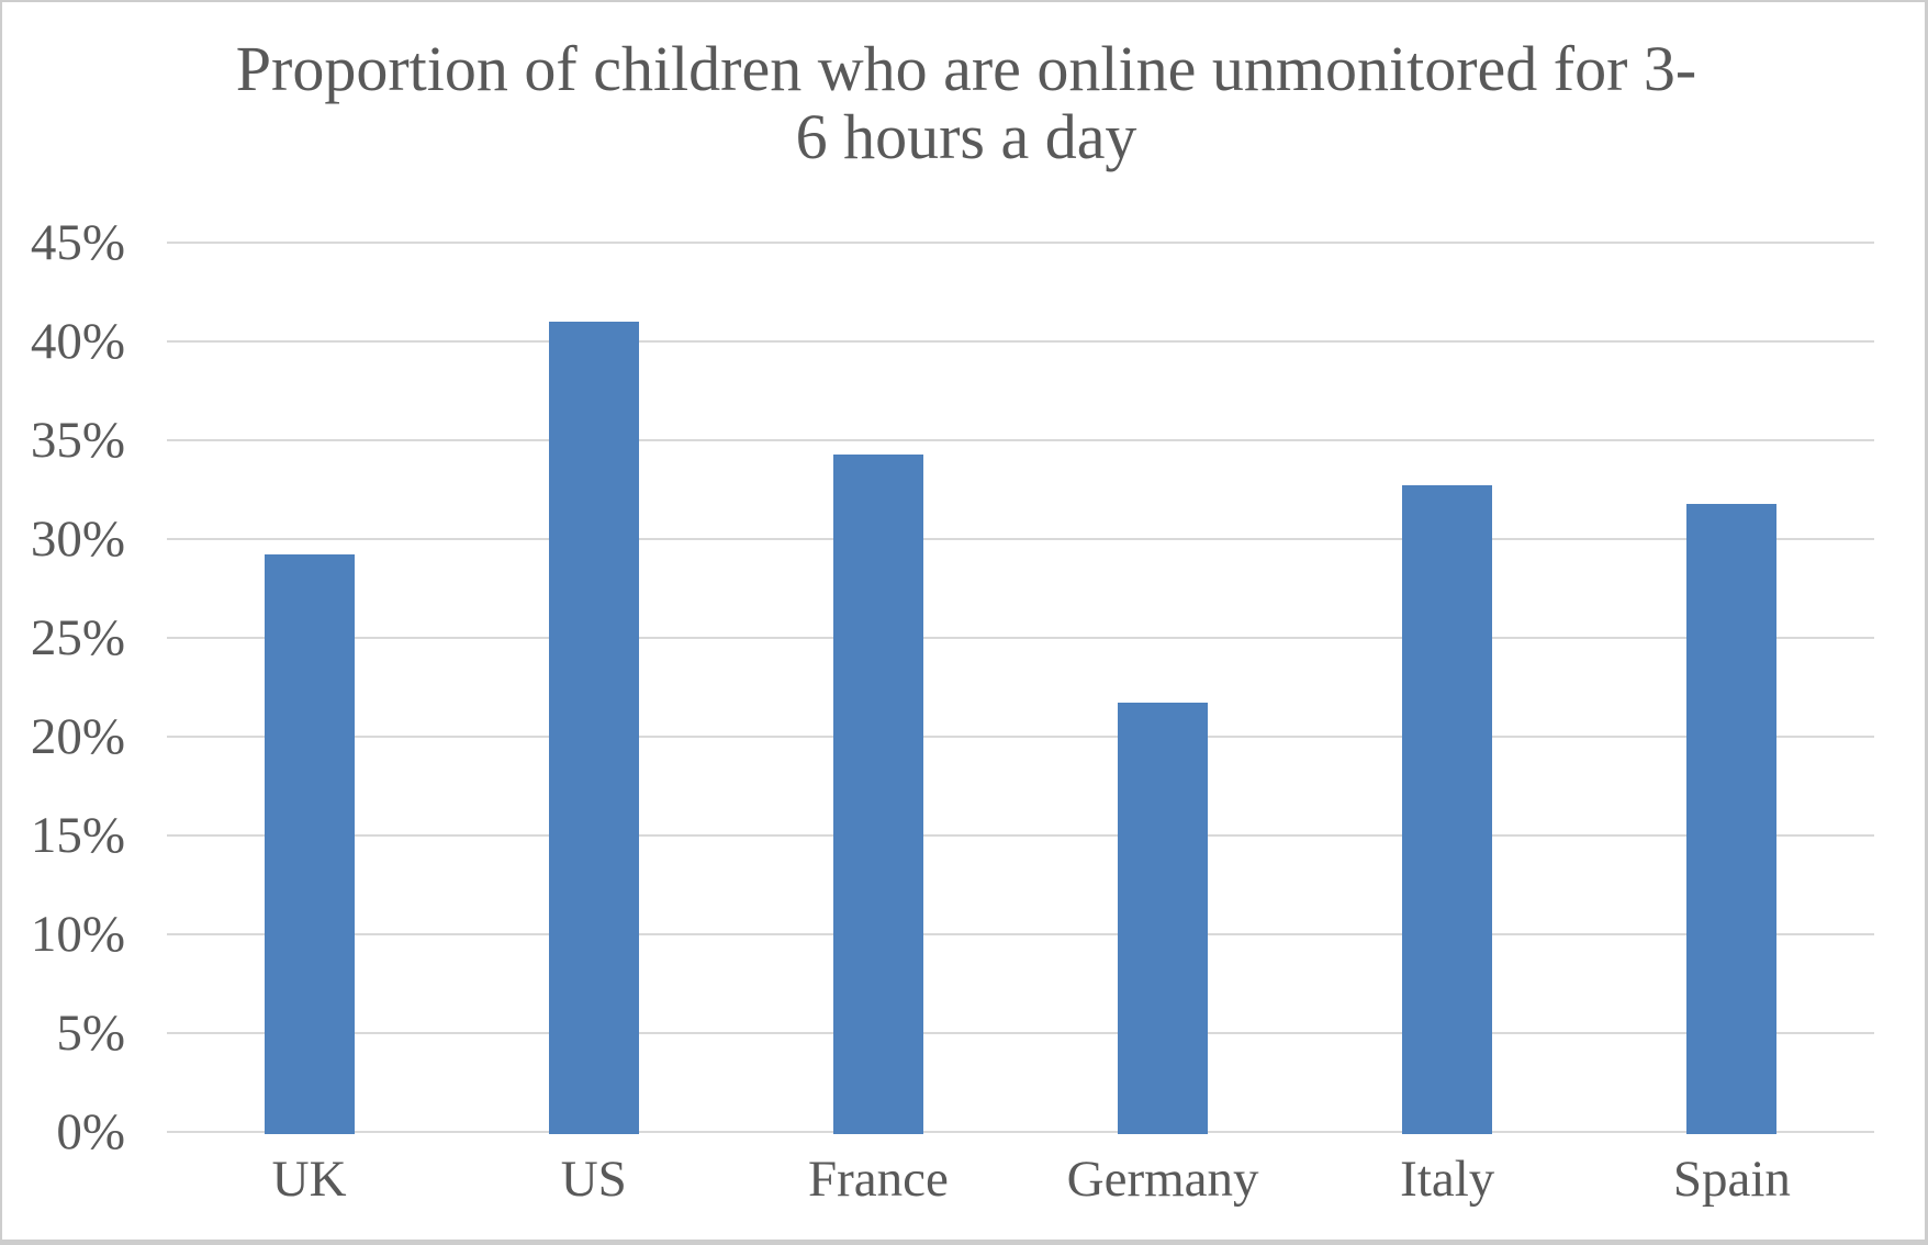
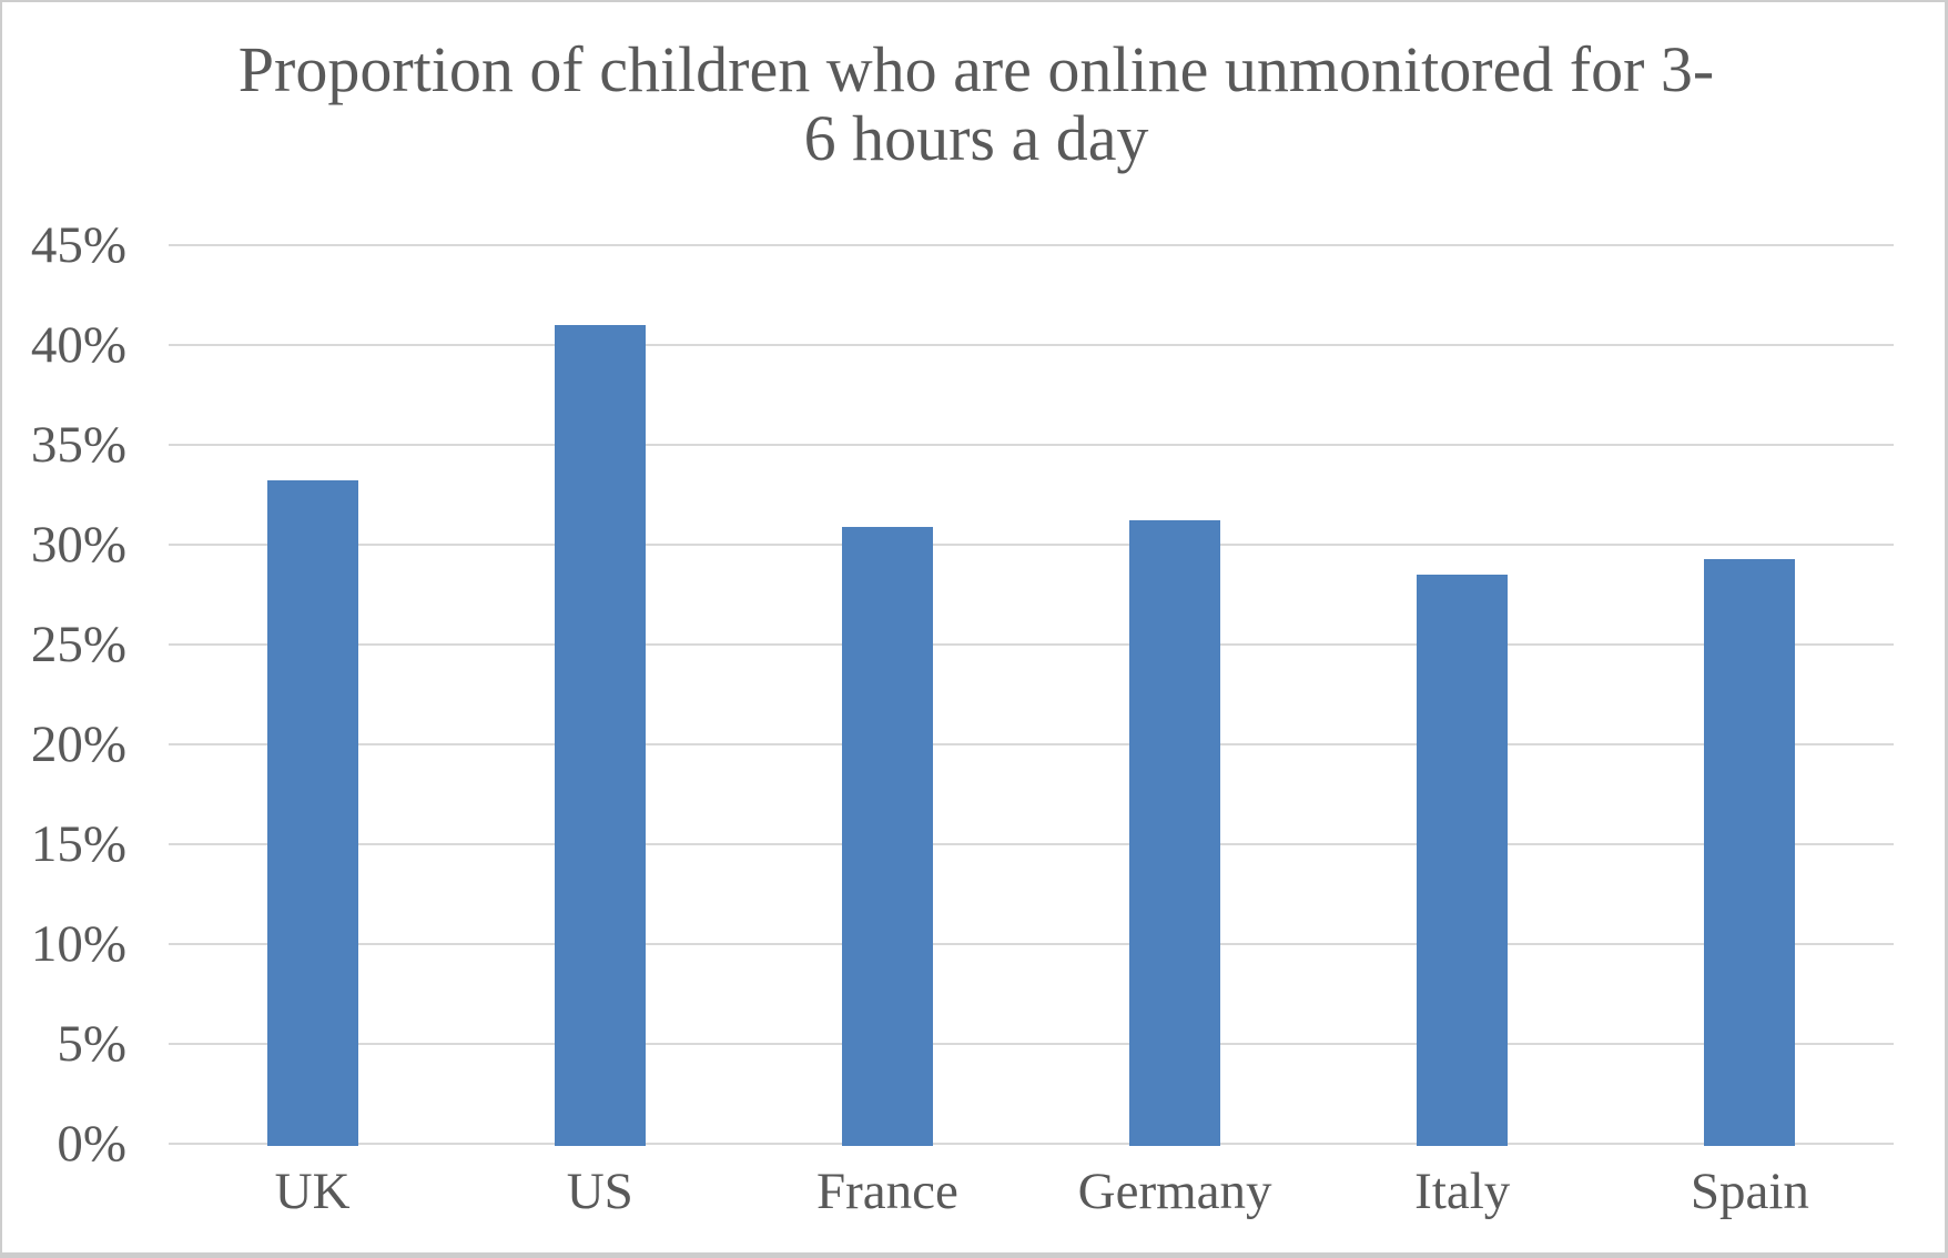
UK: 29.2% -> 33.2%
France: 34.3% -> 30.9%
Germany: 21.7% -> 31.2%
Italy: 32.7% -> 28.5%
Spain: 31.8% -> 29.3%
